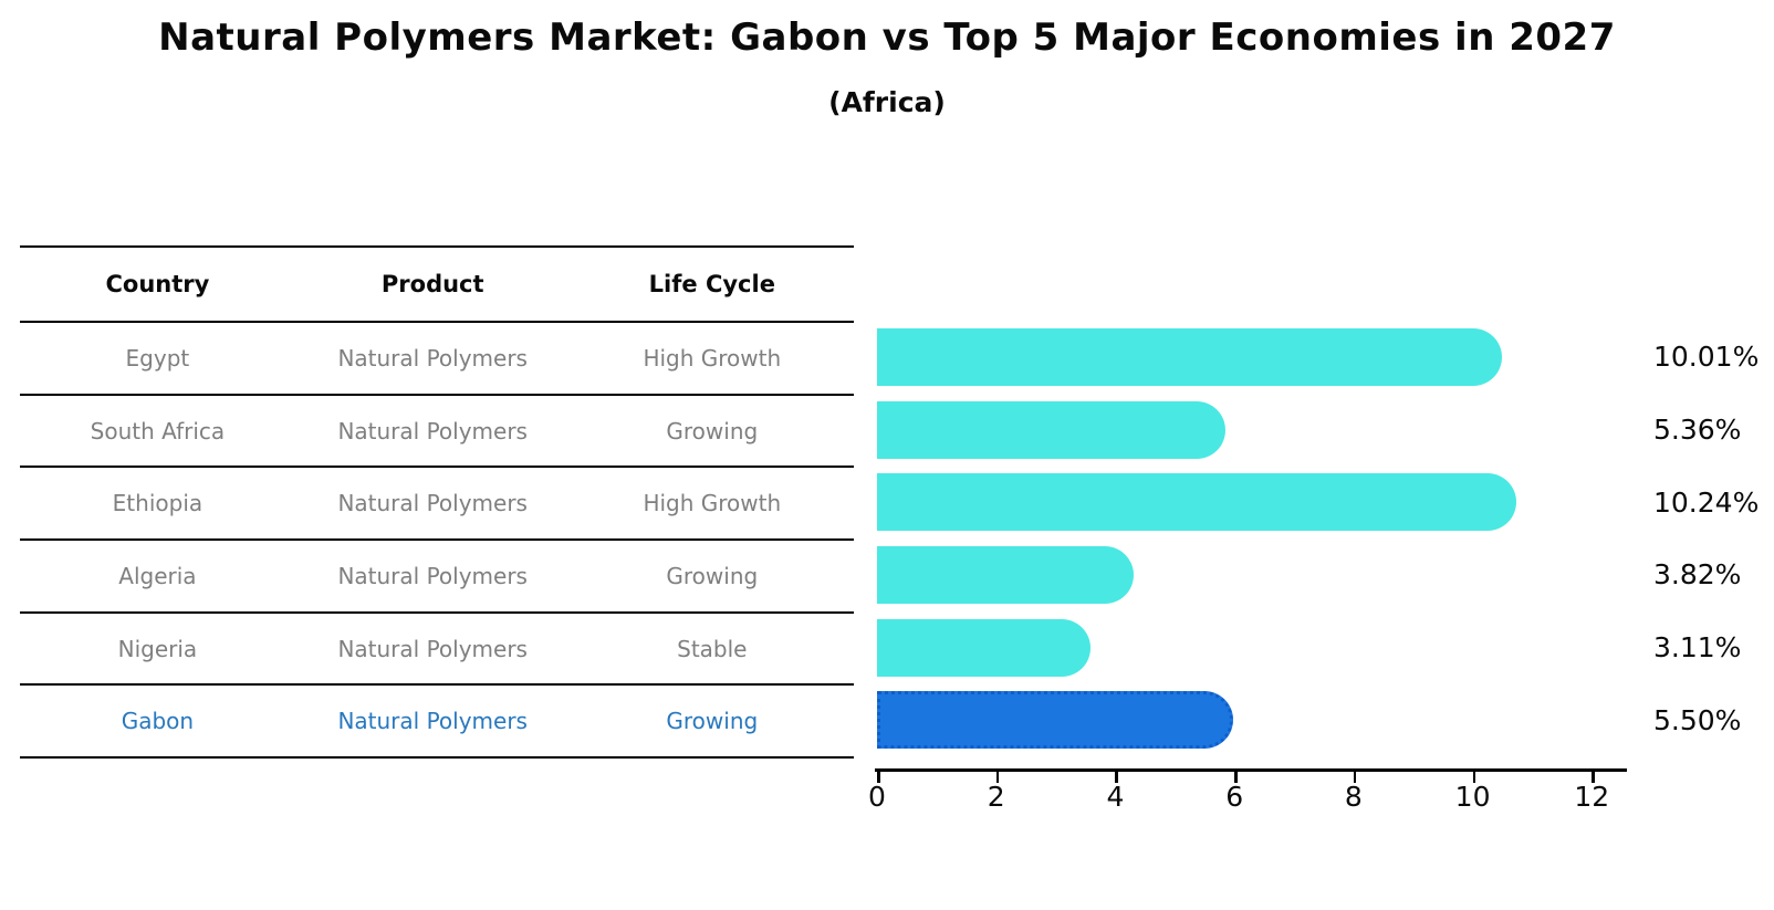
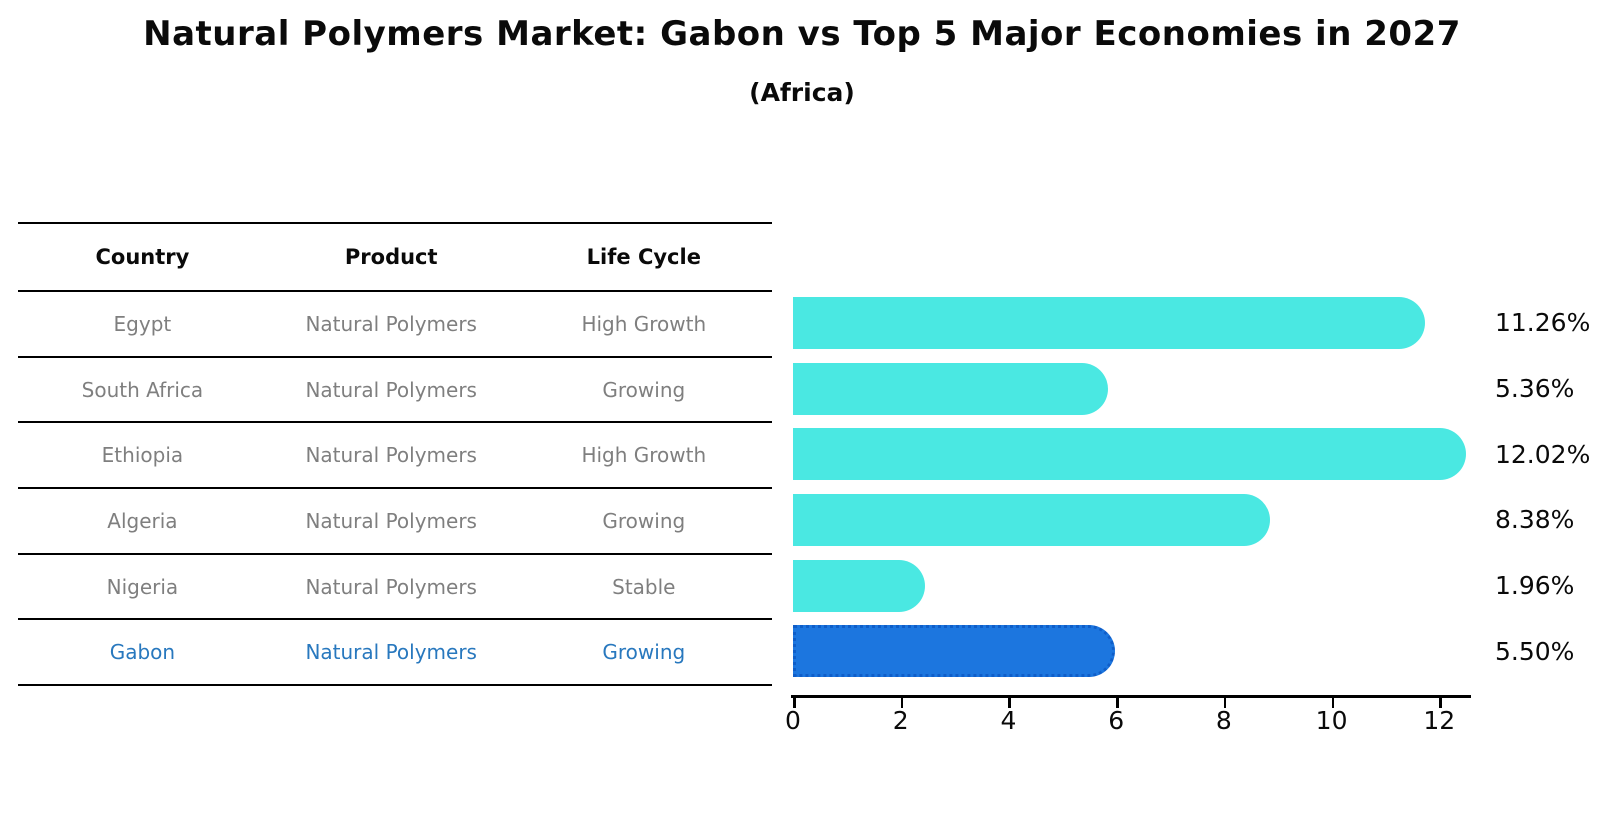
Egypt: 10.01% -> 11.26%
Ethiopia: 10.24% -> 12.02%
Algeria: 3.82% -> 8.38%
Nigeria: 3.11% -> 1.96%
